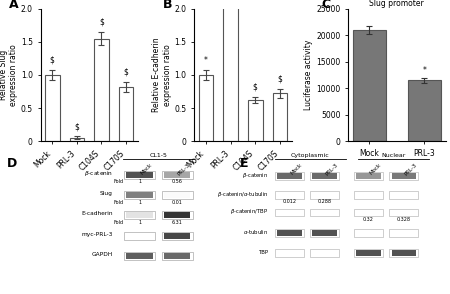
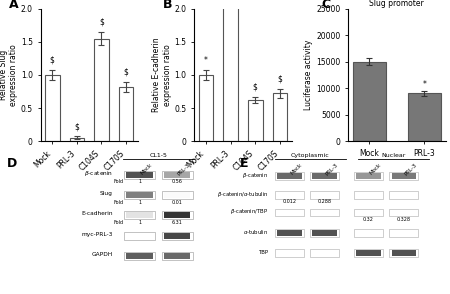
Slug promoter/Mock: 21000 -> 15000
Slug promoter/PRL-3: 11500 -> 9000
